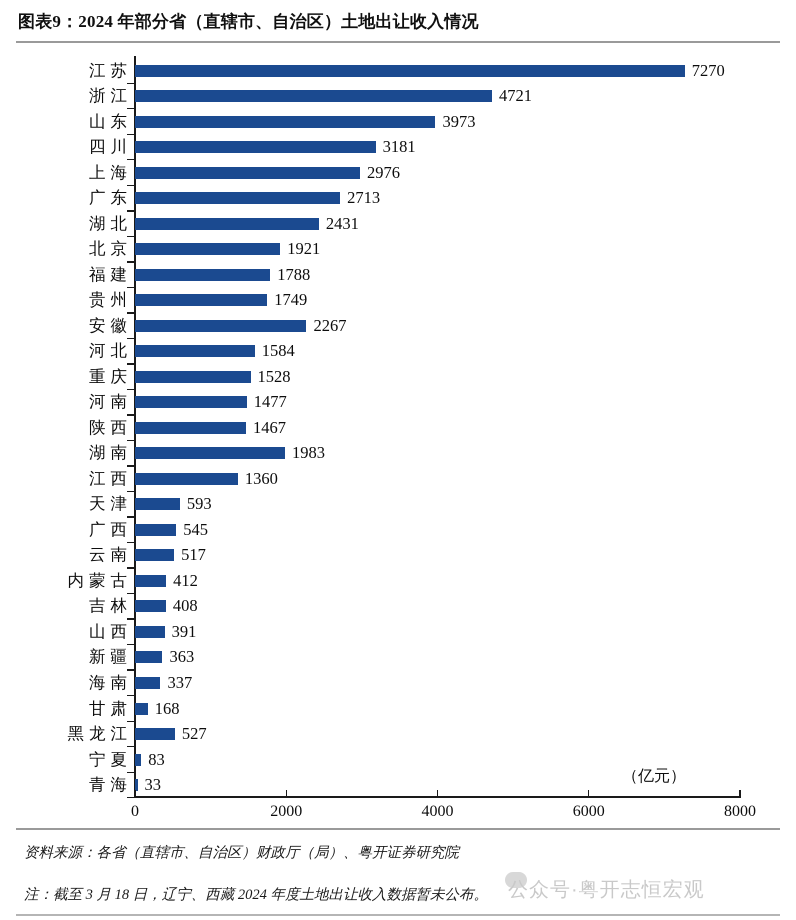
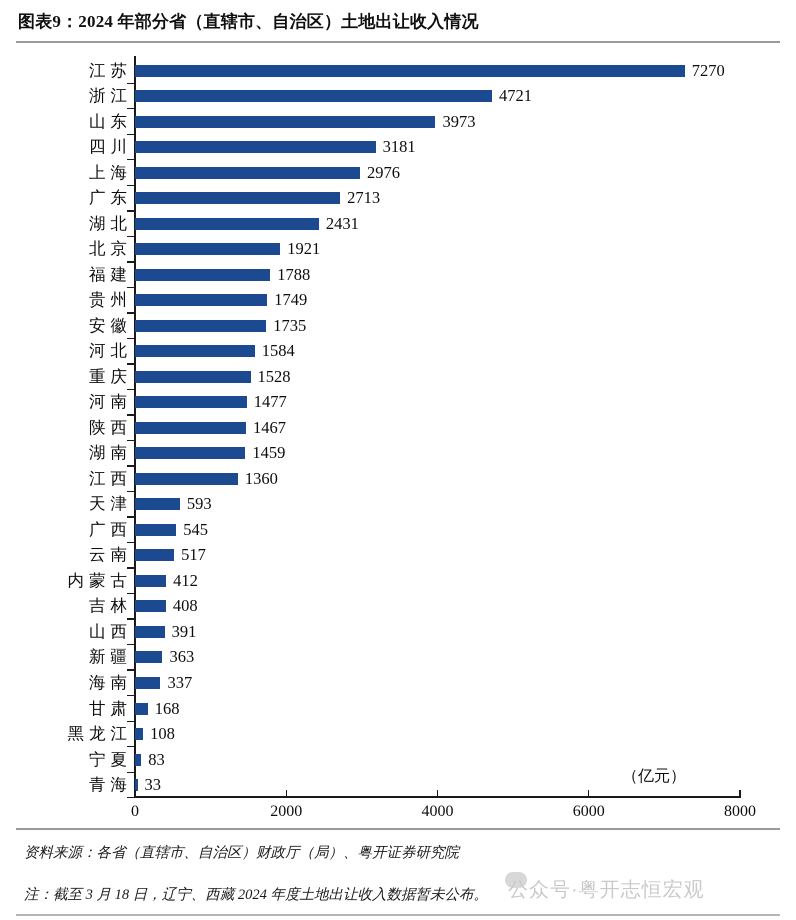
安徽: 2267 -> 1735
湖南: 1983 -> 1459
黑龙江: 527 -> 108
